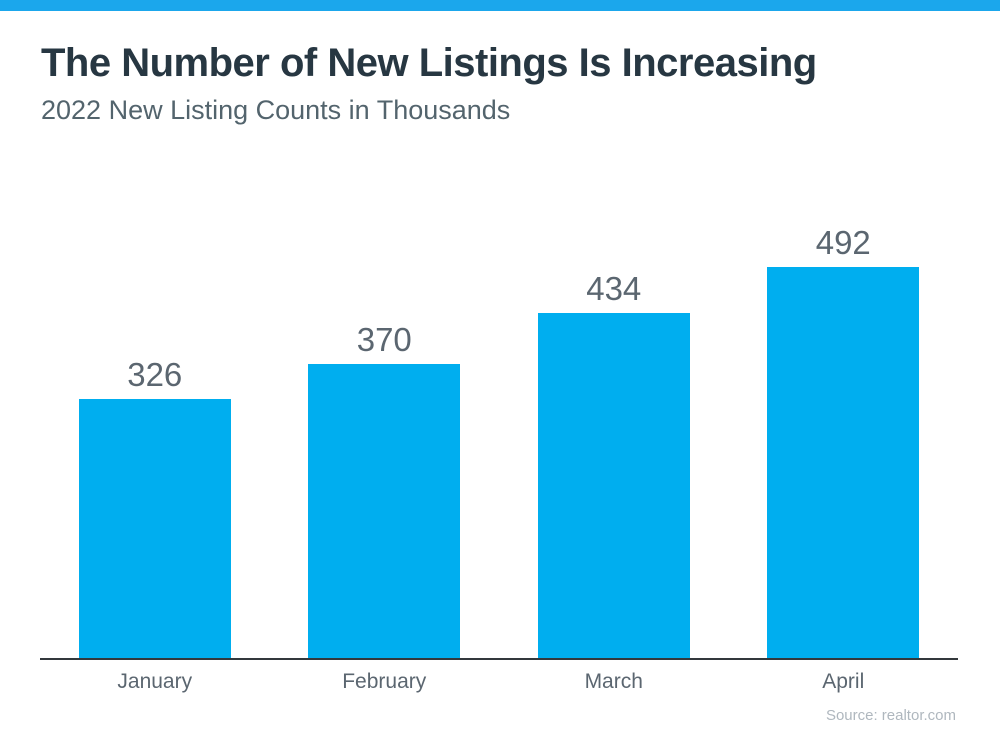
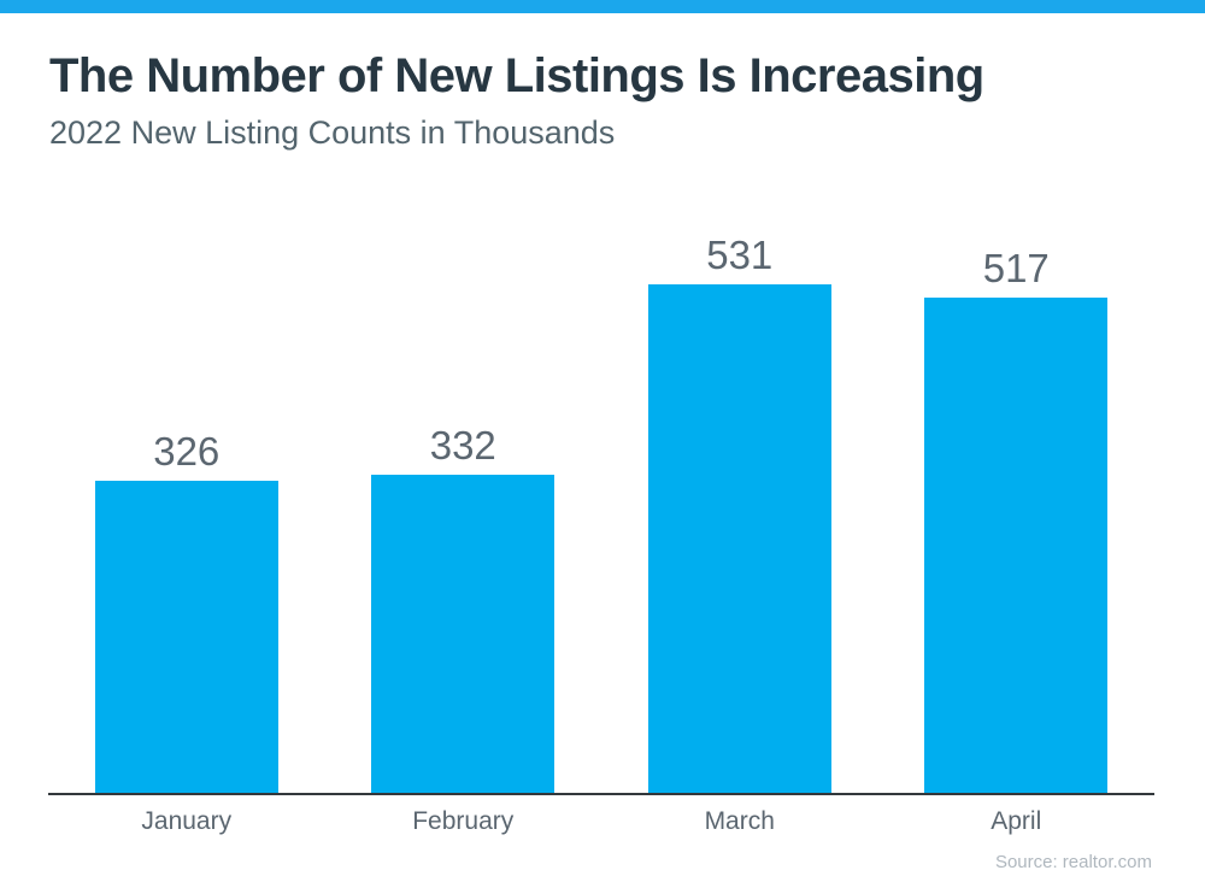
February: 370 -> 332
March: 434 -> 531
April: 492 -> 517
